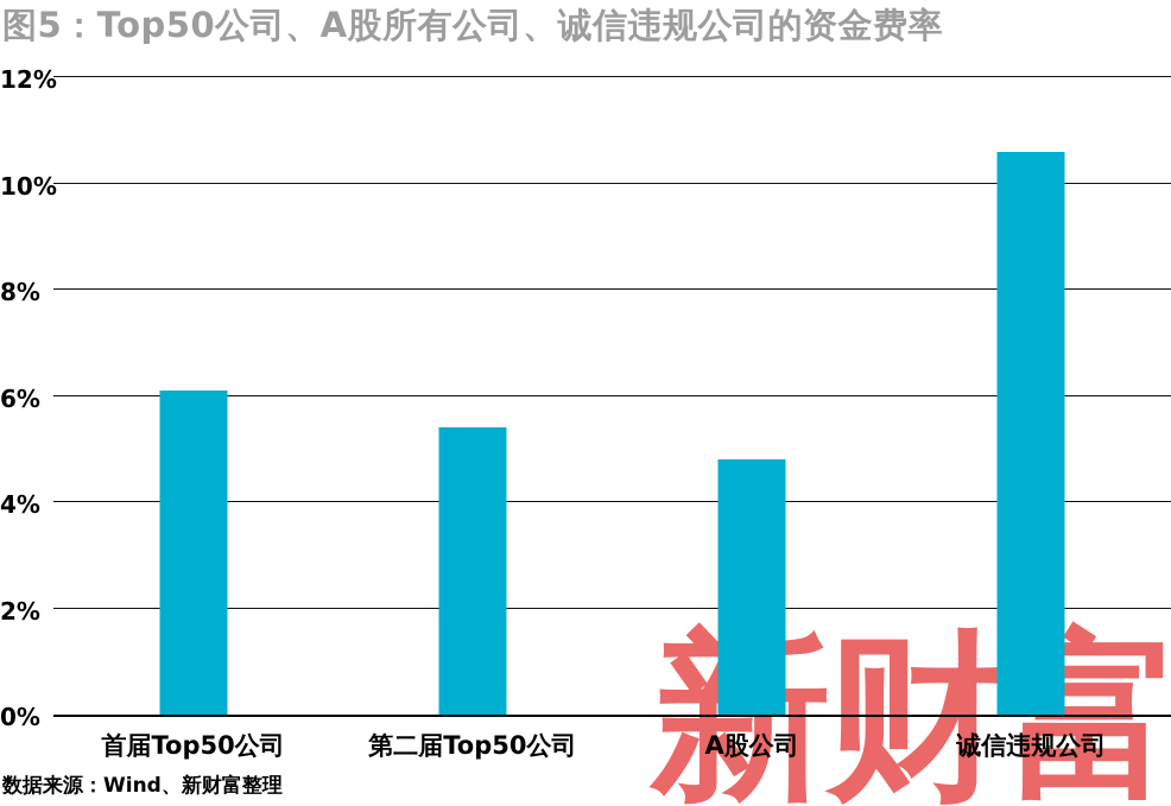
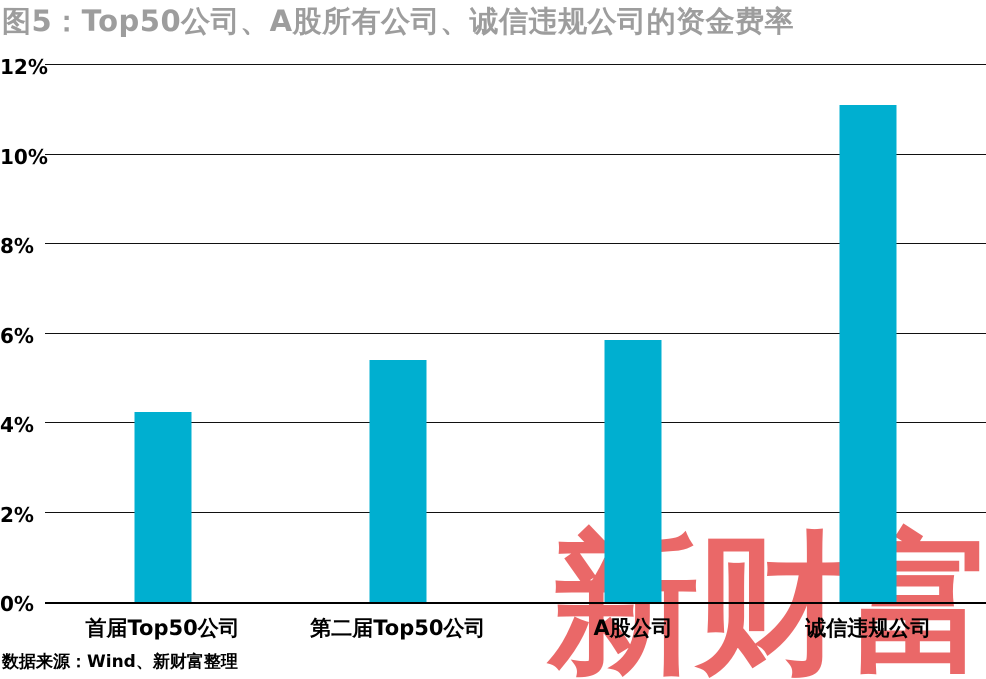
首届Top50公司: 6.1% -> 4.2%
A股公司: 4.8% -> 5.8%
诚信违规公司: 10.6% -> 11.1%
